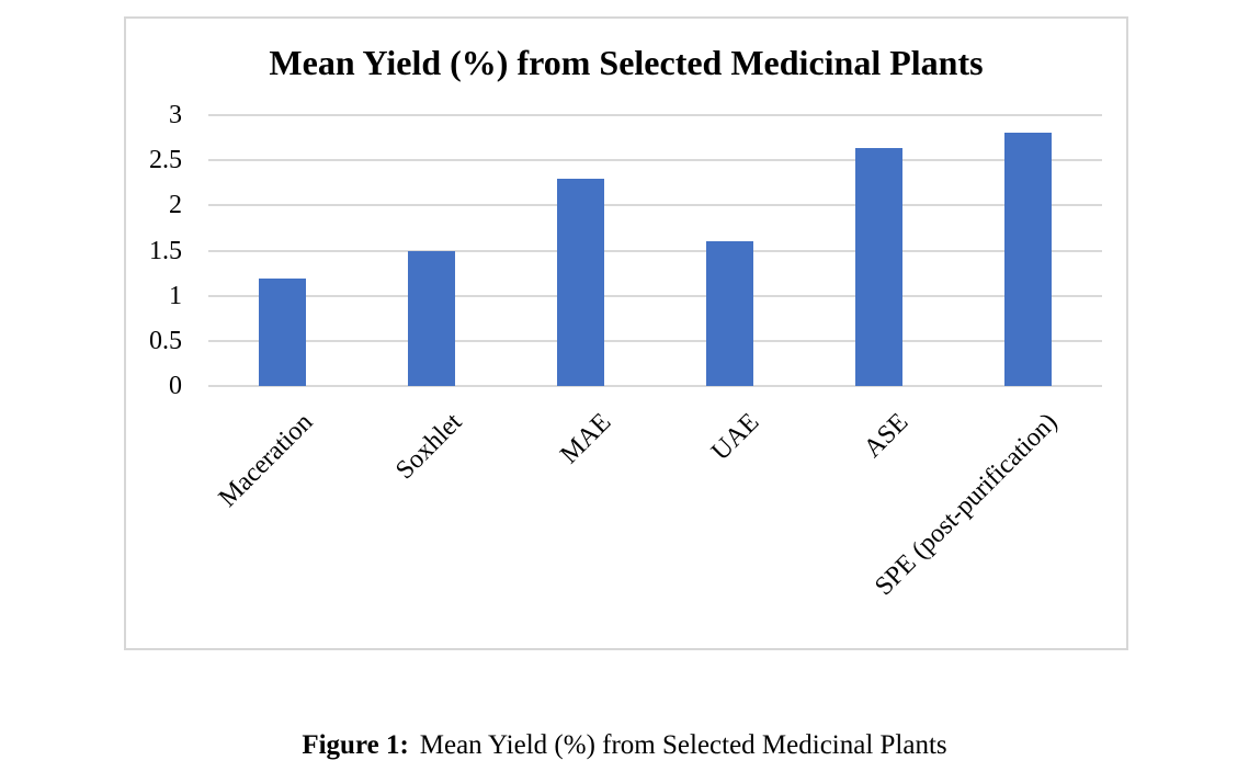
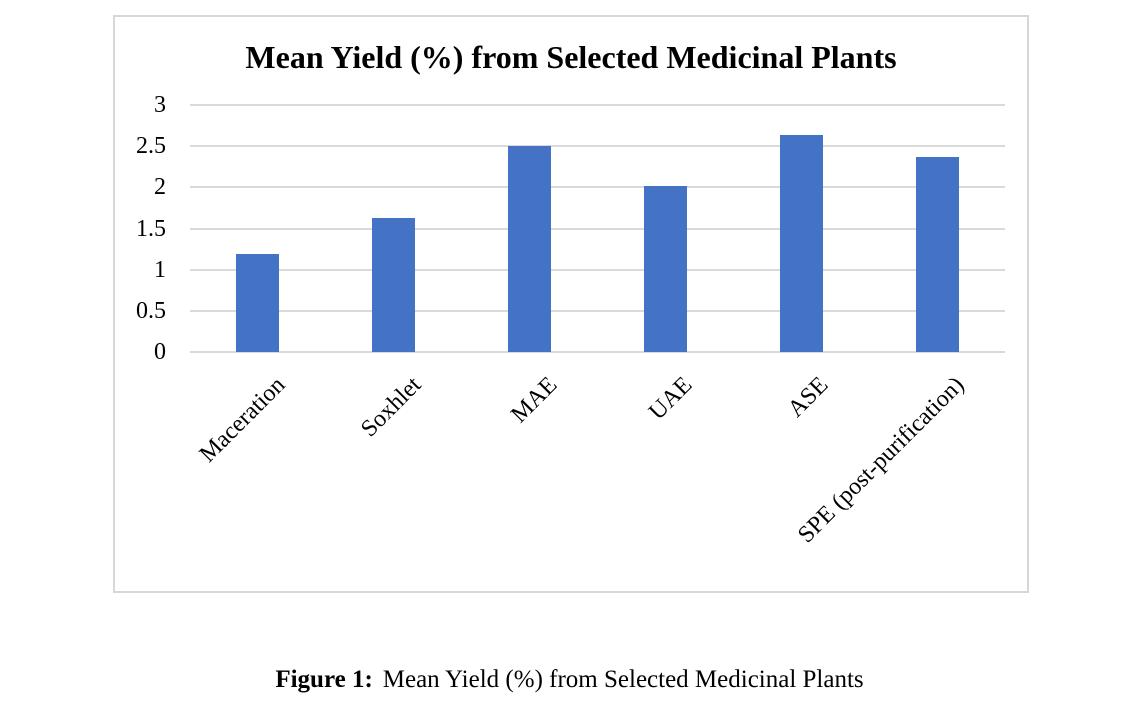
Soxhlet: 1.5 -> 1.6
MAE: 2.3 -> 2.5
UAE: 1.6 -> 2.0
SPE (post-purification): 2.8 -> 2.4
